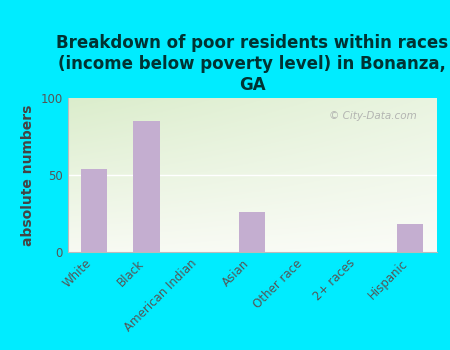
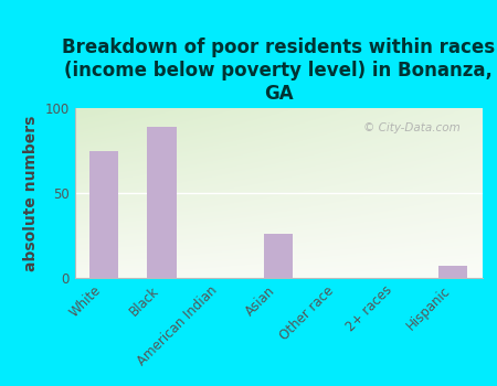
White: 54 -> 75
Black: 85 -> 89
Hispanic: 18 -> 7
